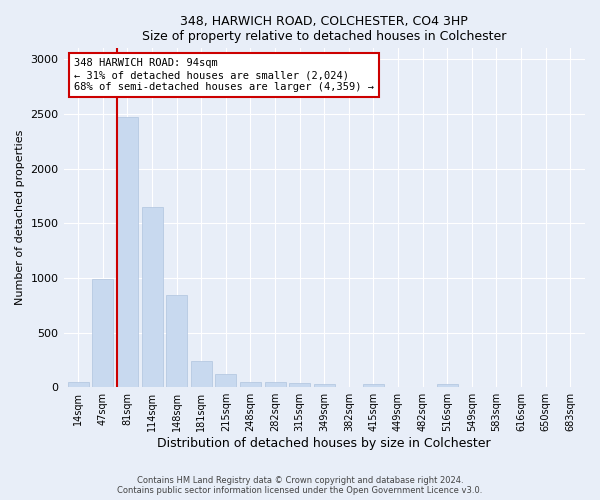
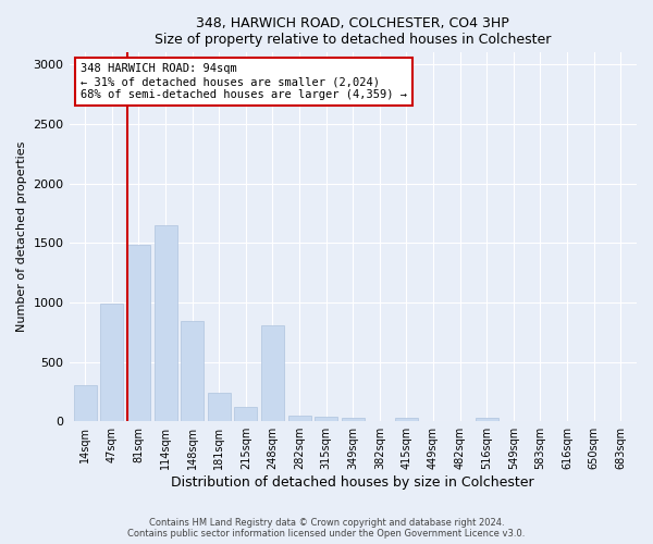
14sqm: 50 -> 300
81sqm: 2470 -> 1480
248sqm: 50 -> 810
